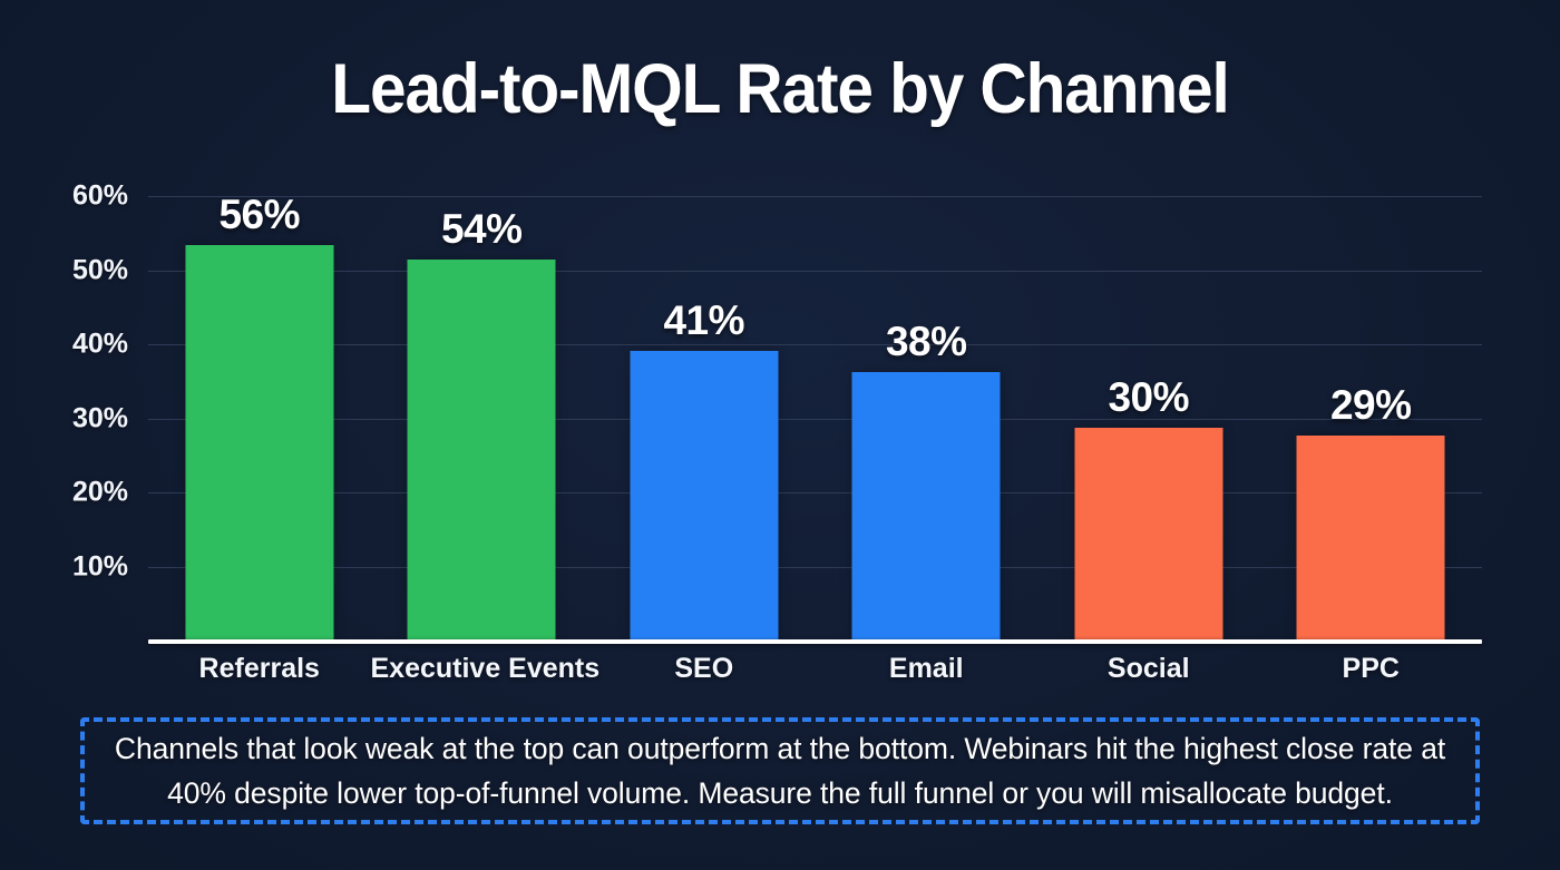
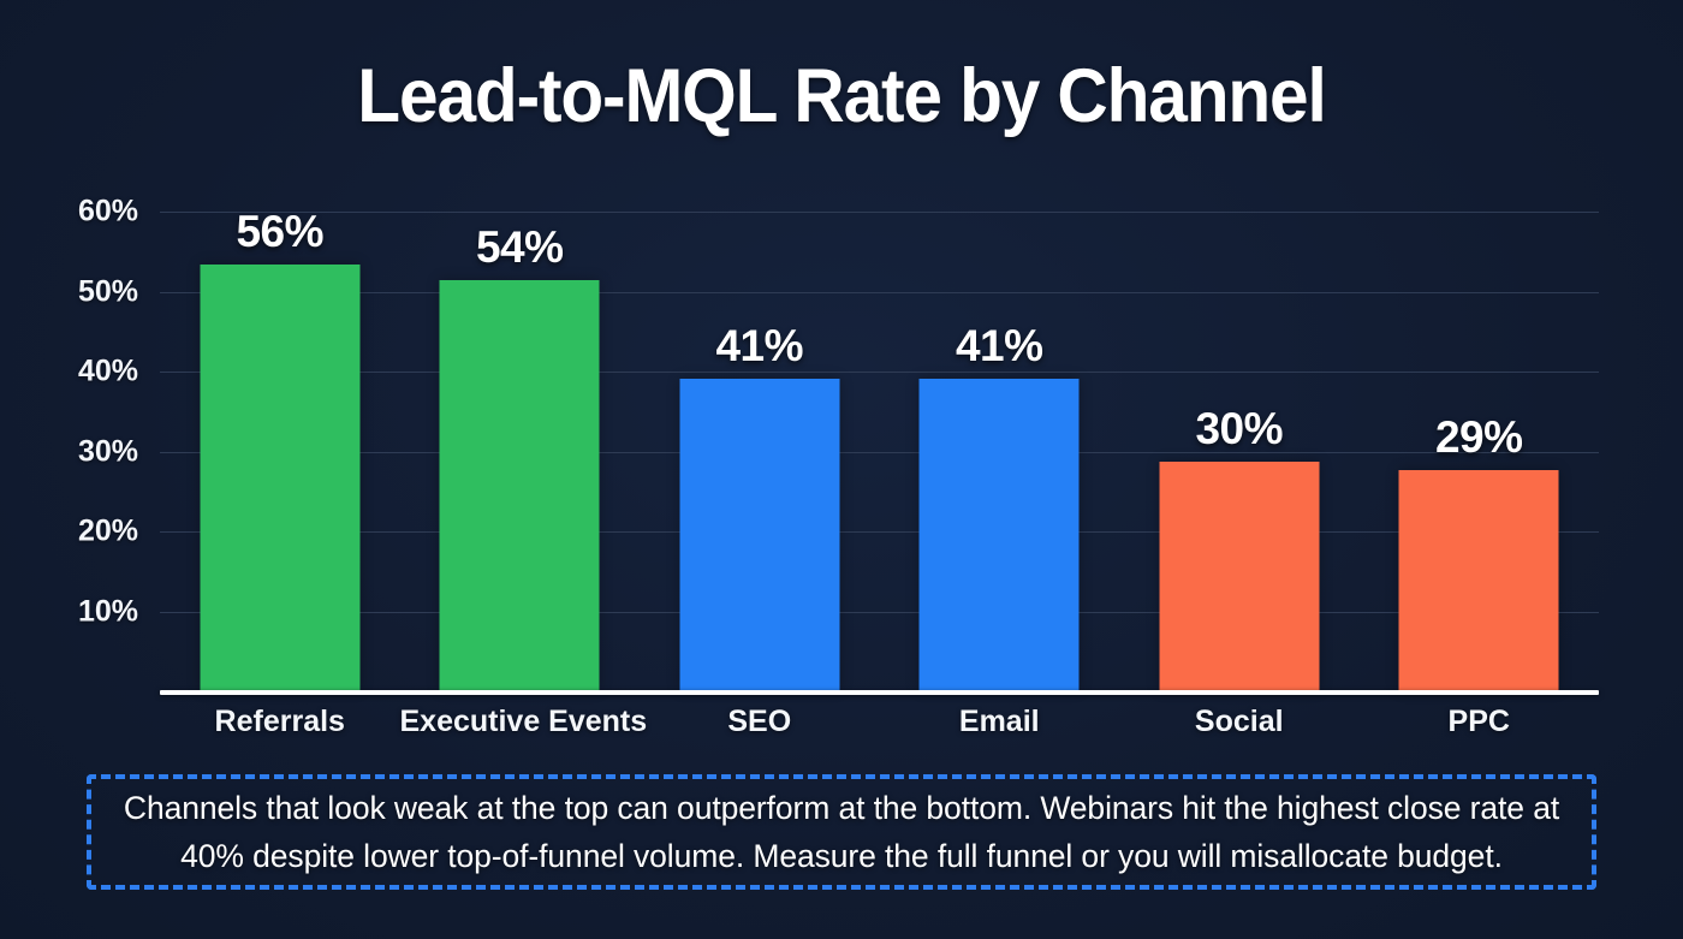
Email: 38% -> 41%
